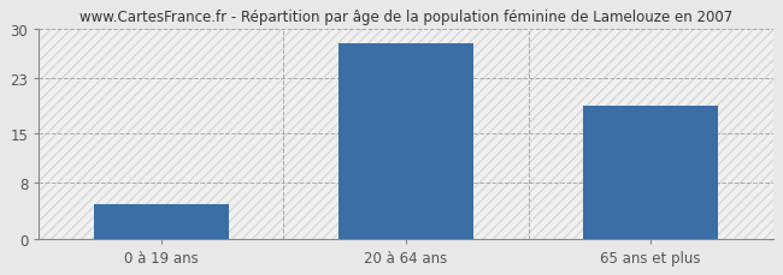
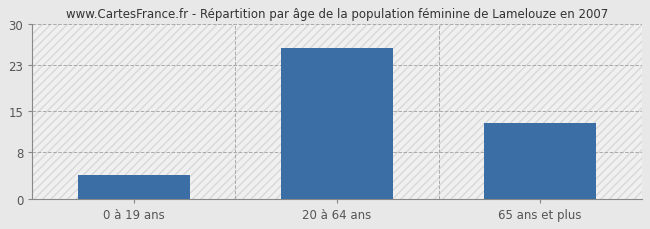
0 à 19 ans: 5 -> 4
20 à 64 ans: 28 -> 26
65 ans et plus: 19 -> 13
